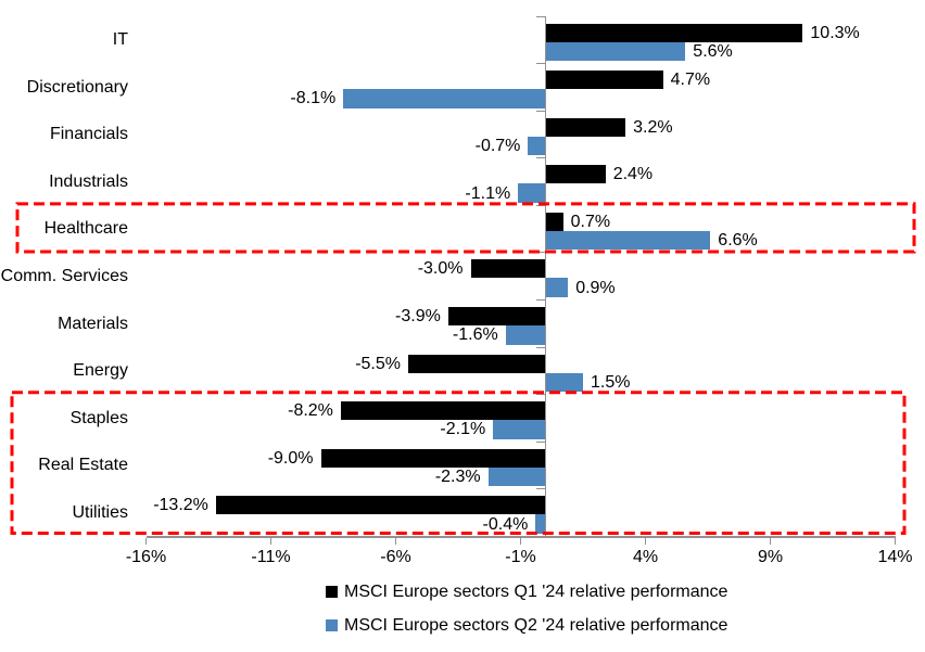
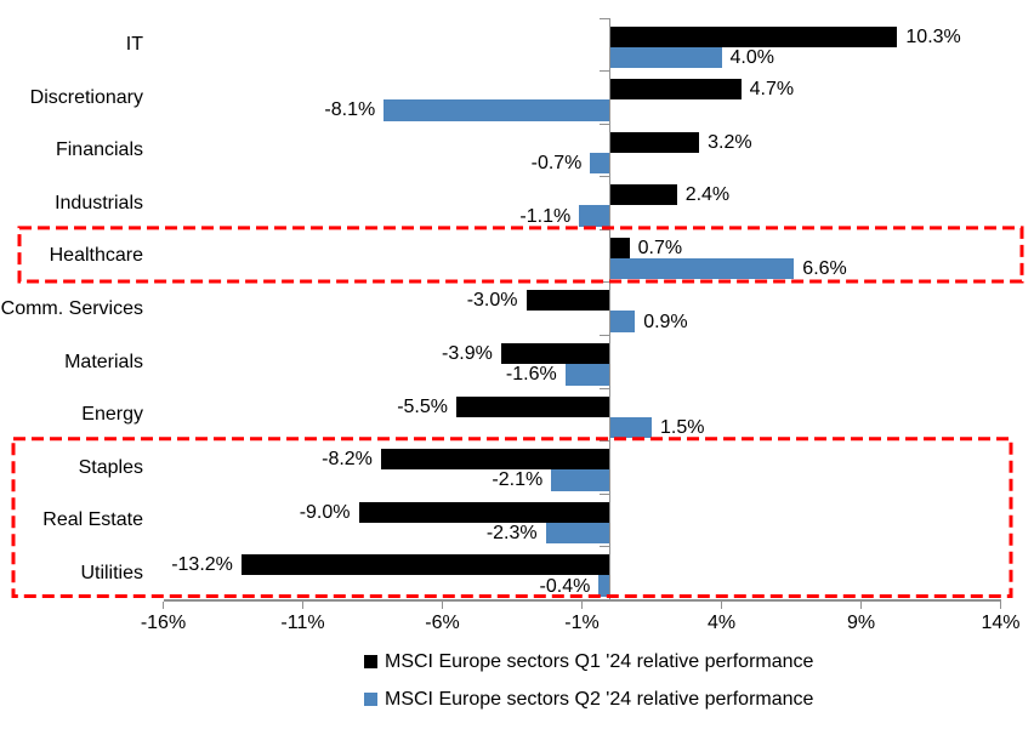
MSCI Europe sectors Q2 '24 relative performance/IT: 5.6% -> 4.0%
